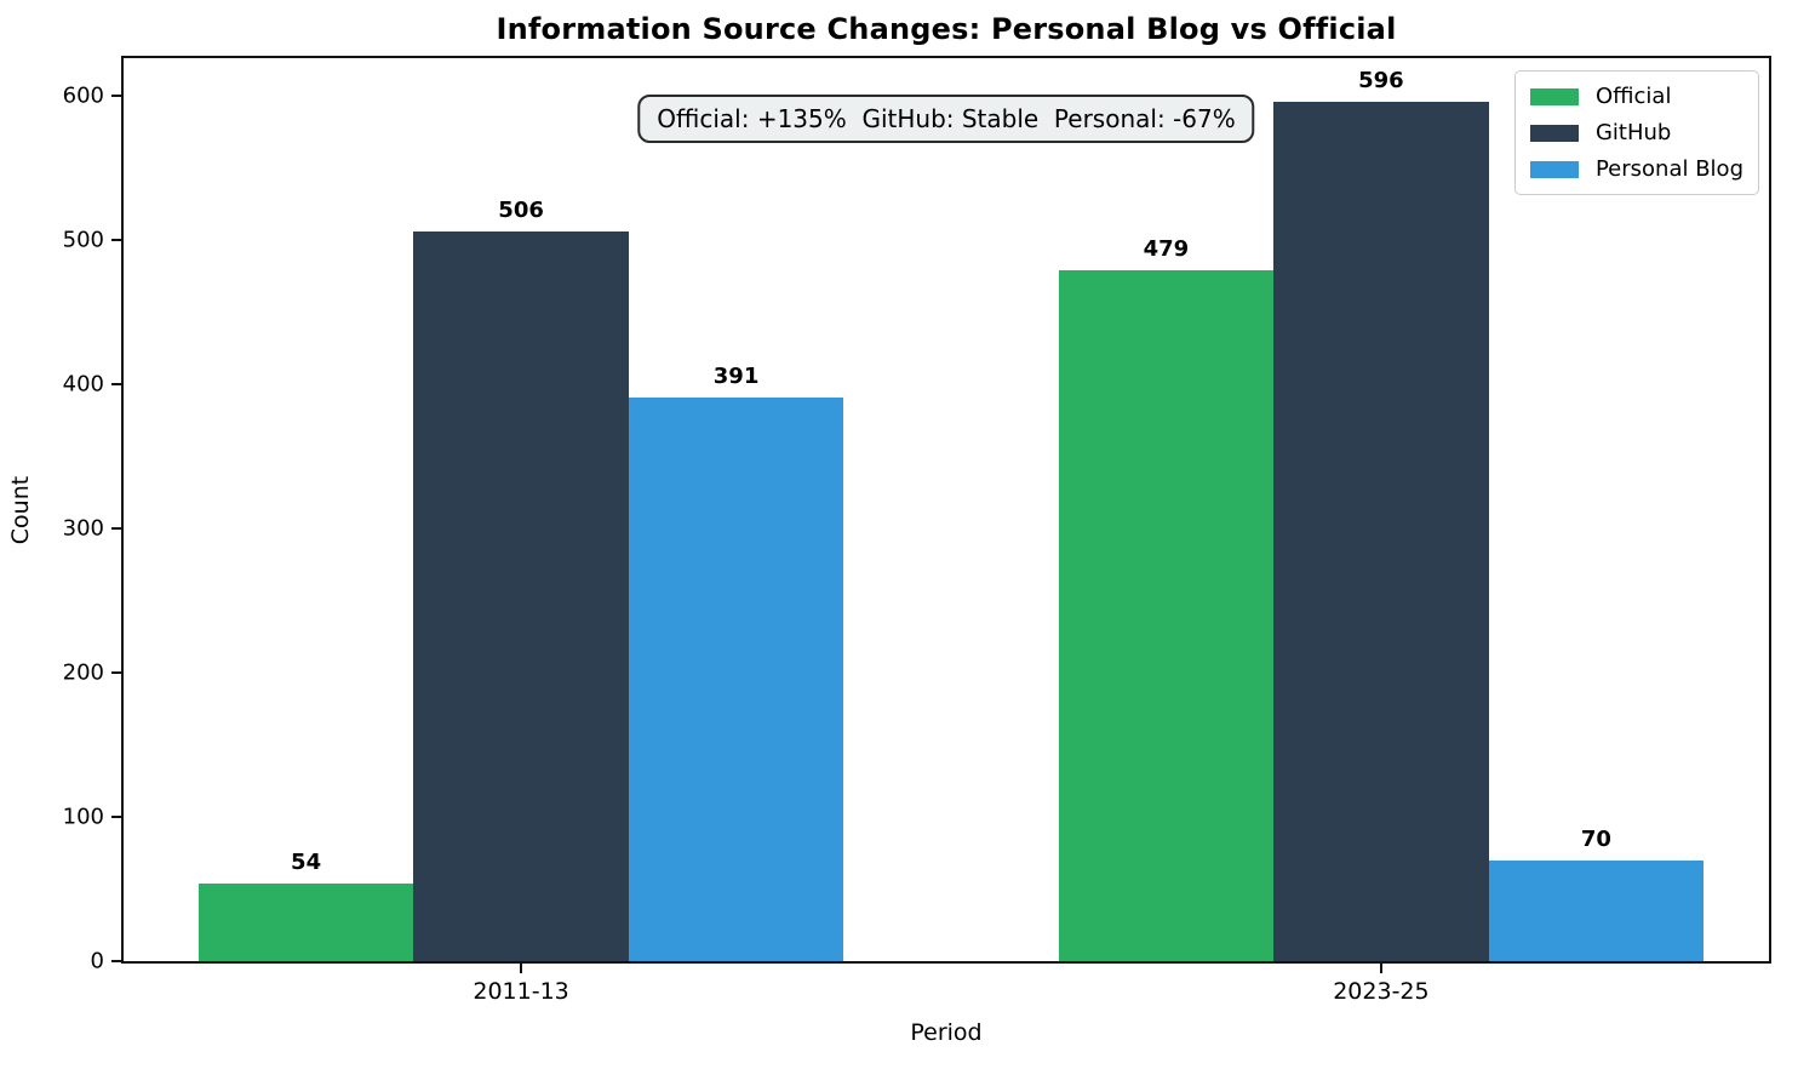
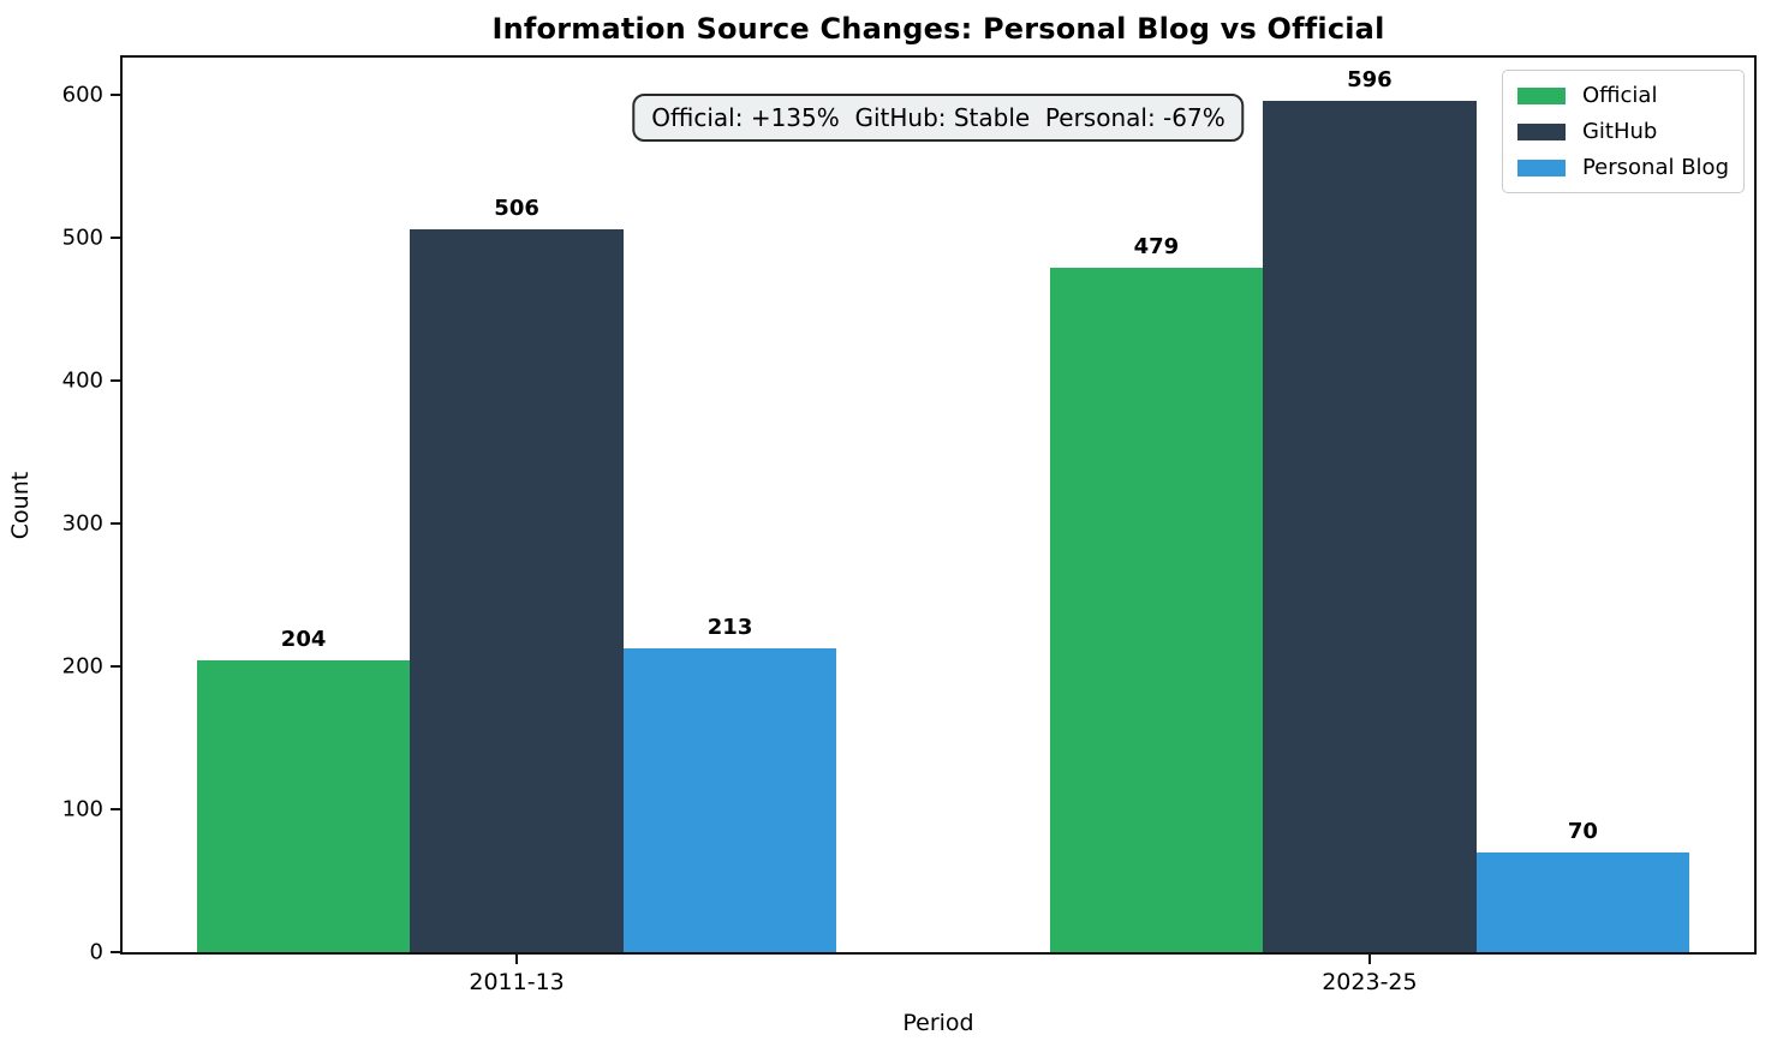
Official/2011-13: 54 -> 204
Personal Blog/2011-13: 391 -> 213
